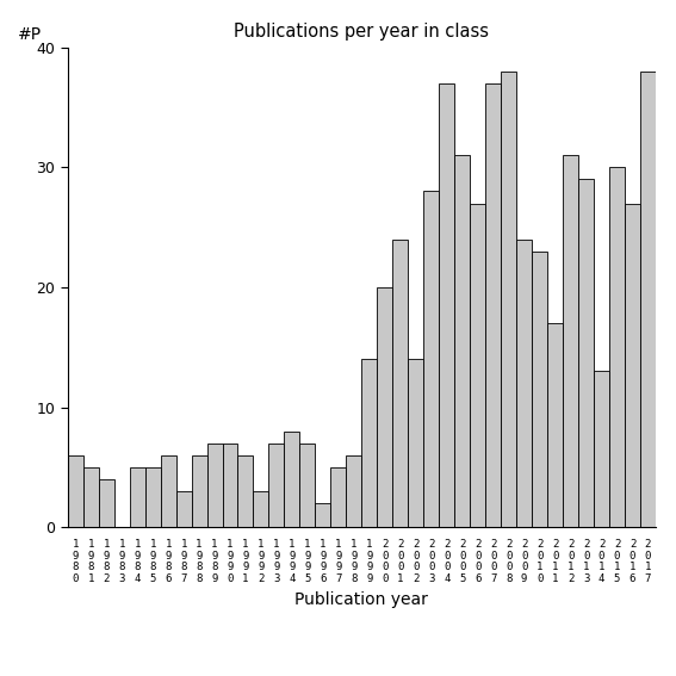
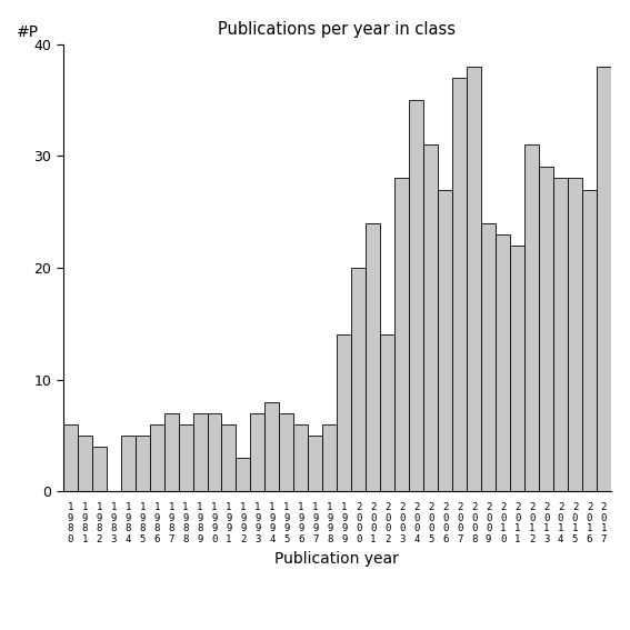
1 9 8 7: 3 -> 7
1 9 9 6: 2 -> 6
2 0 0 4: 37 -> 35
2 0 1 1: 17 -> 22
2 0 1 4: 13 -> 28
2 0 1 5: 30 -> 28
